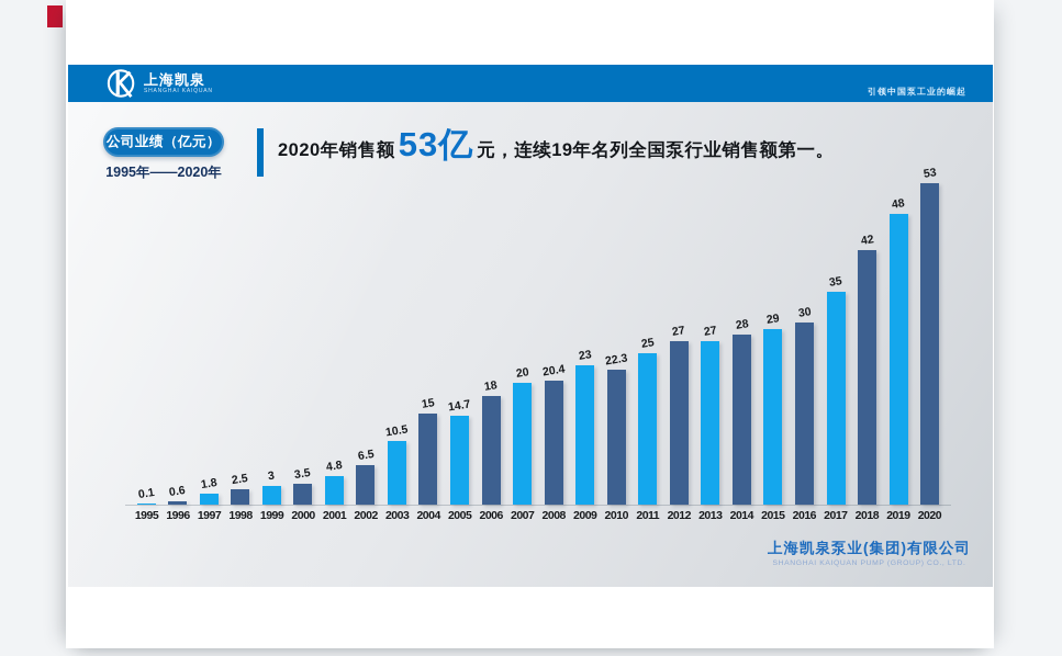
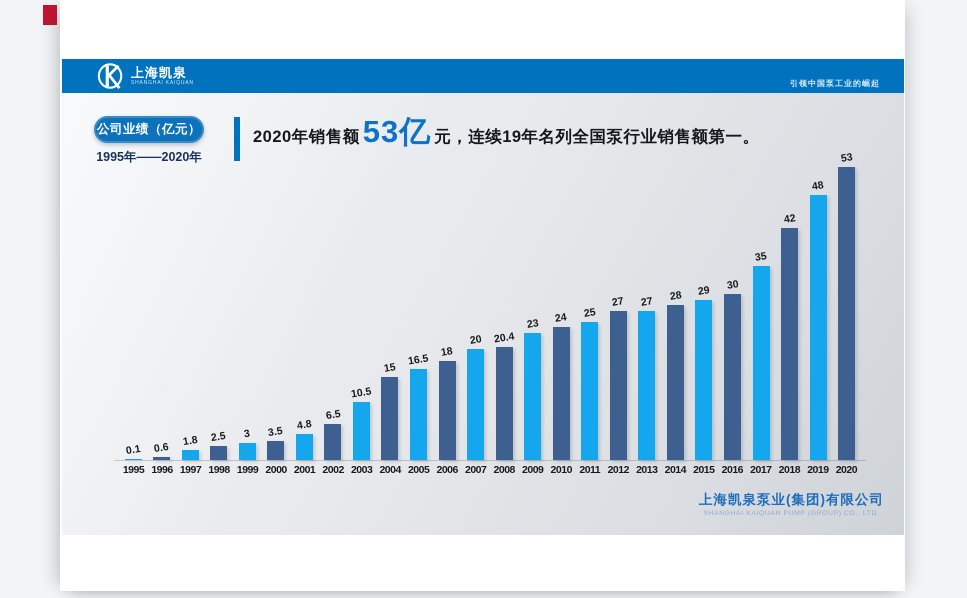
2005: 14.7 -> 16.5
2010: 22.3 -> 24
